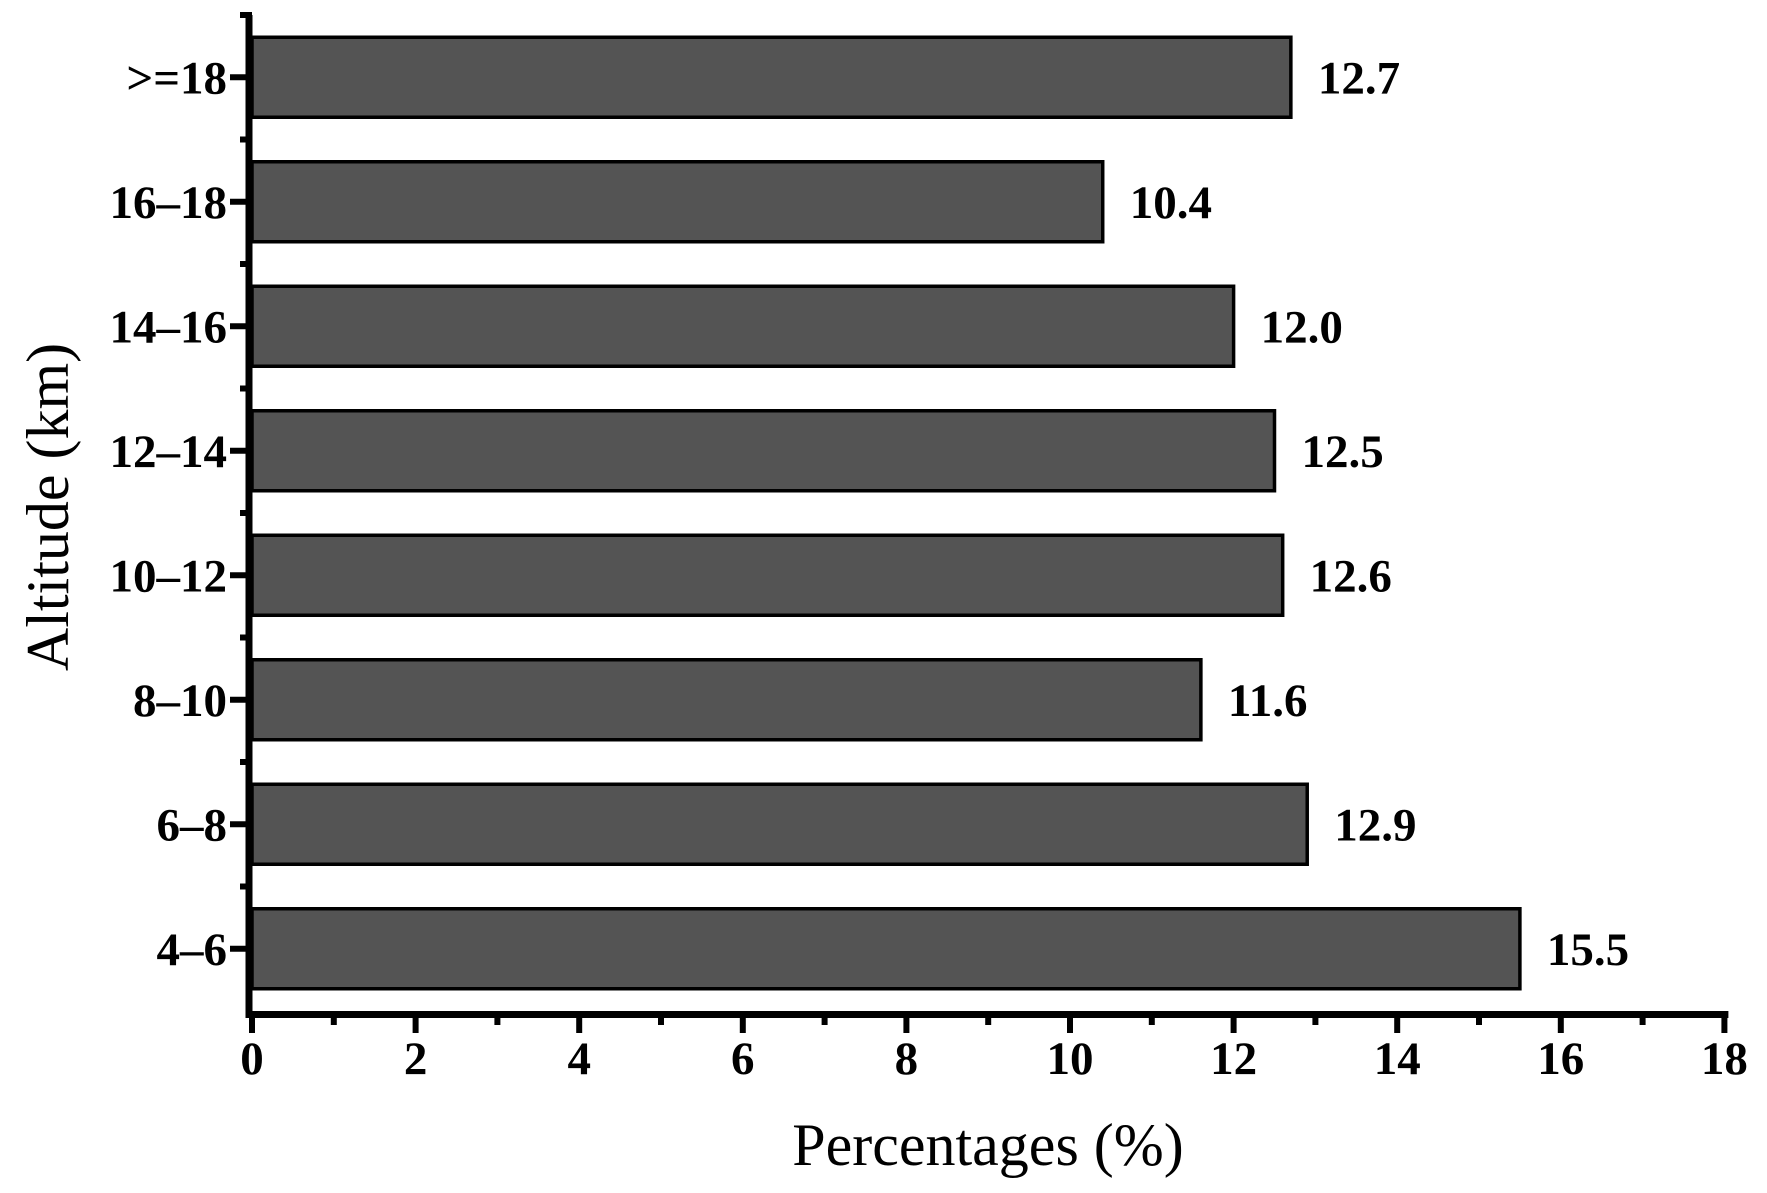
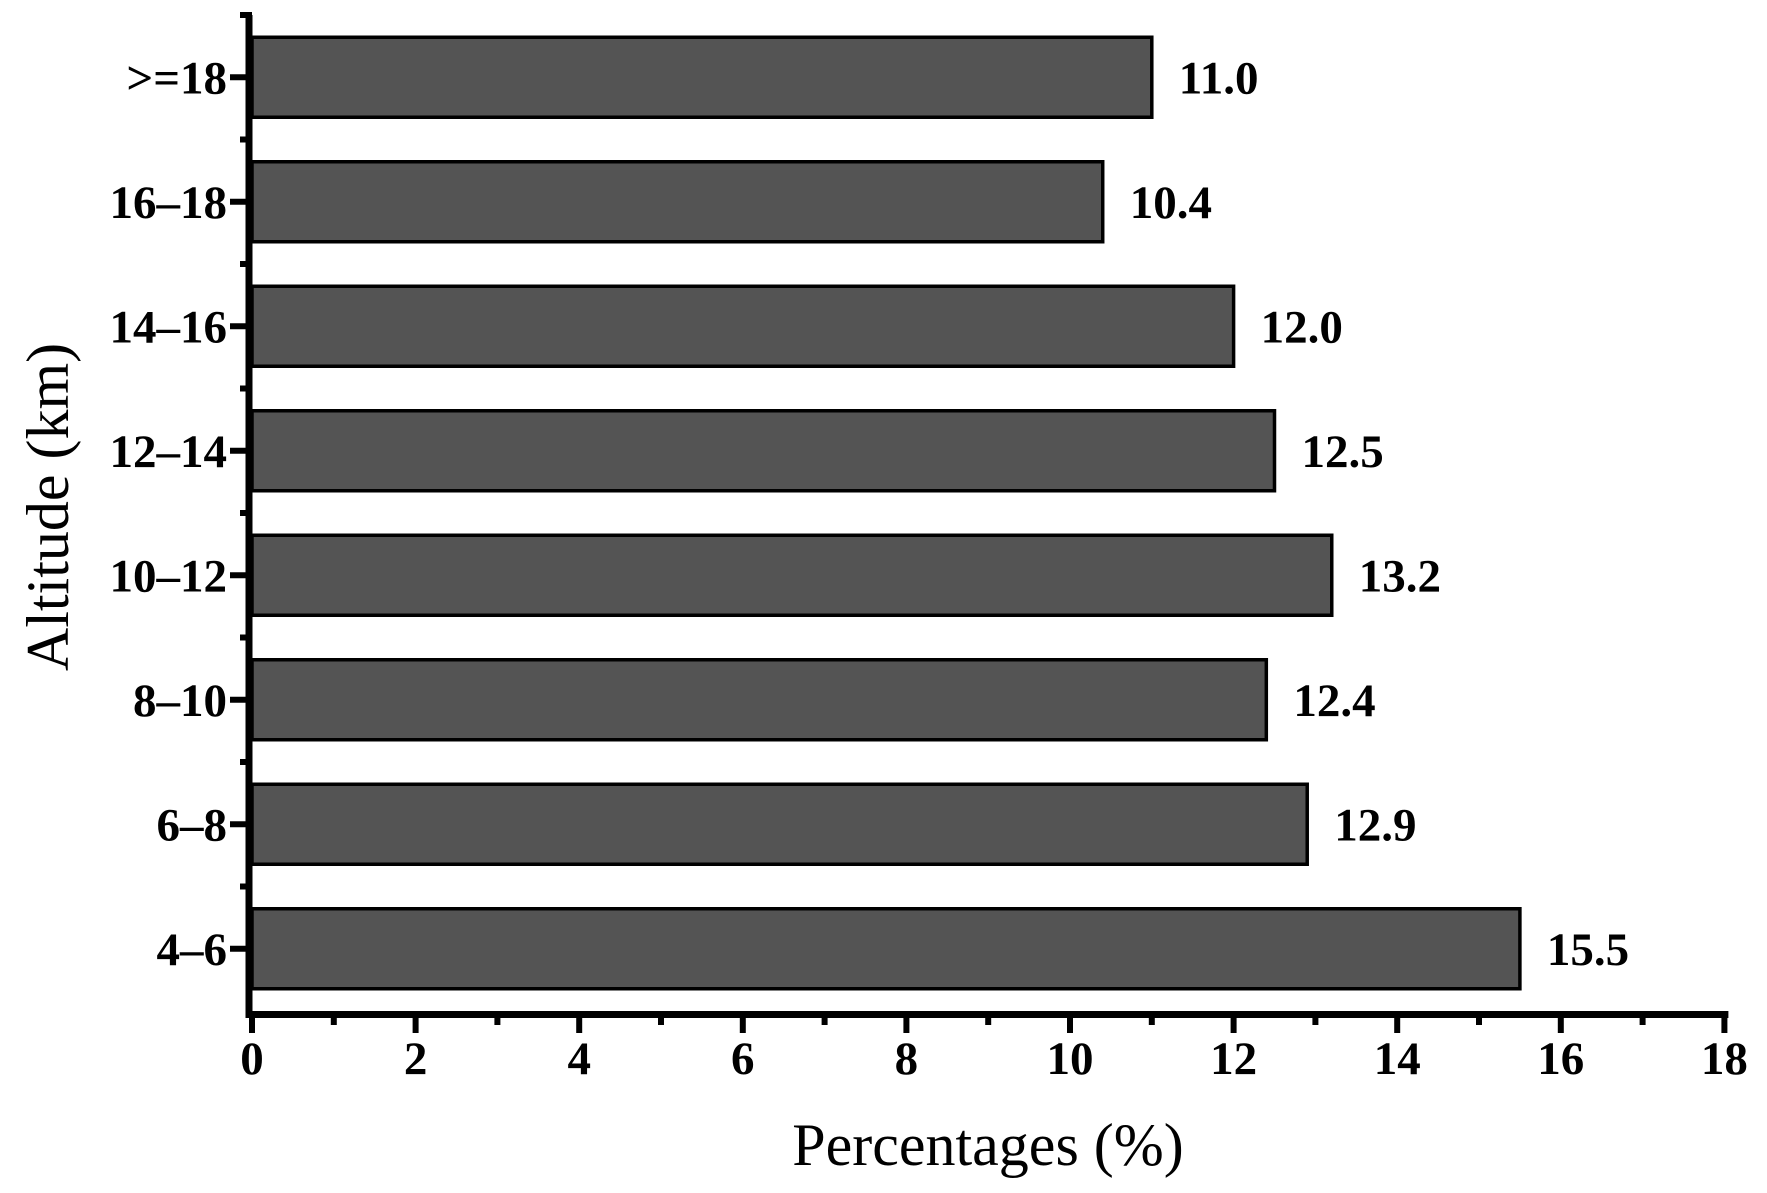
>=18: 12.7 -> 11.0
10–12: 12.6 -> 13.2
8–10: 11.6 -> 12.4
